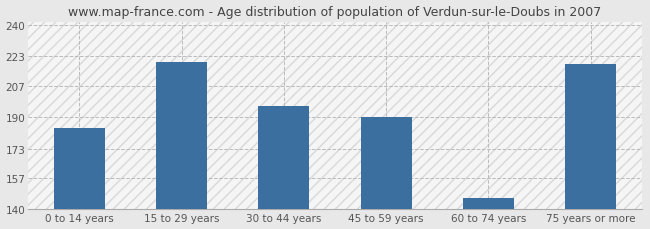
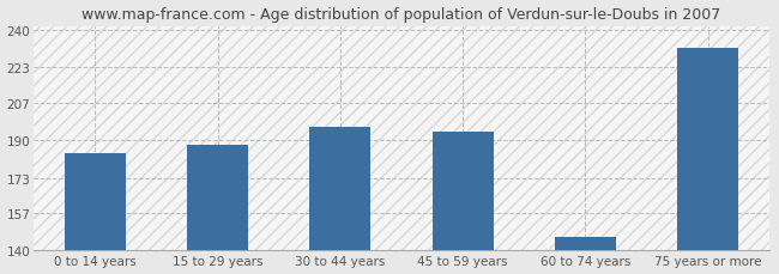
15 to 29 years: 220 -> 188
45 to 59 years: 190 -> 194
75 years or more: 219 -> 232
